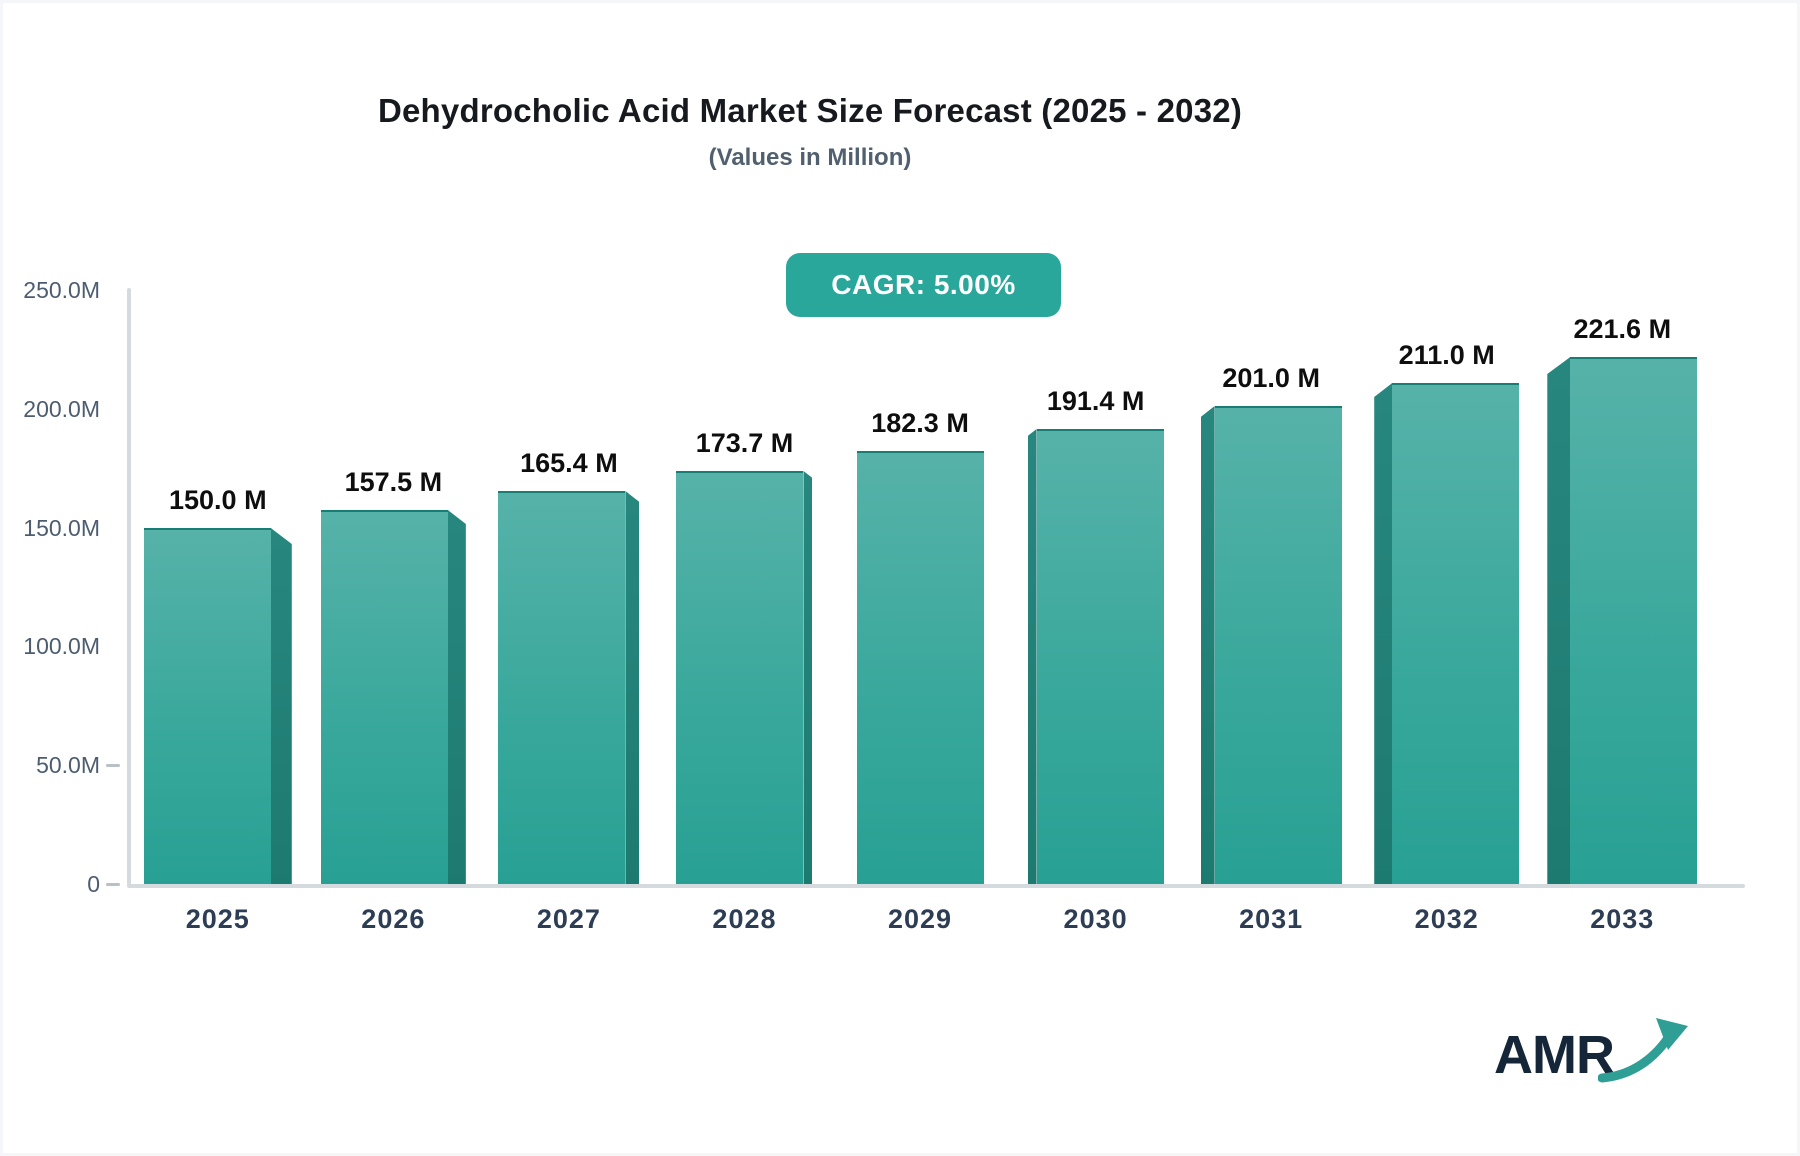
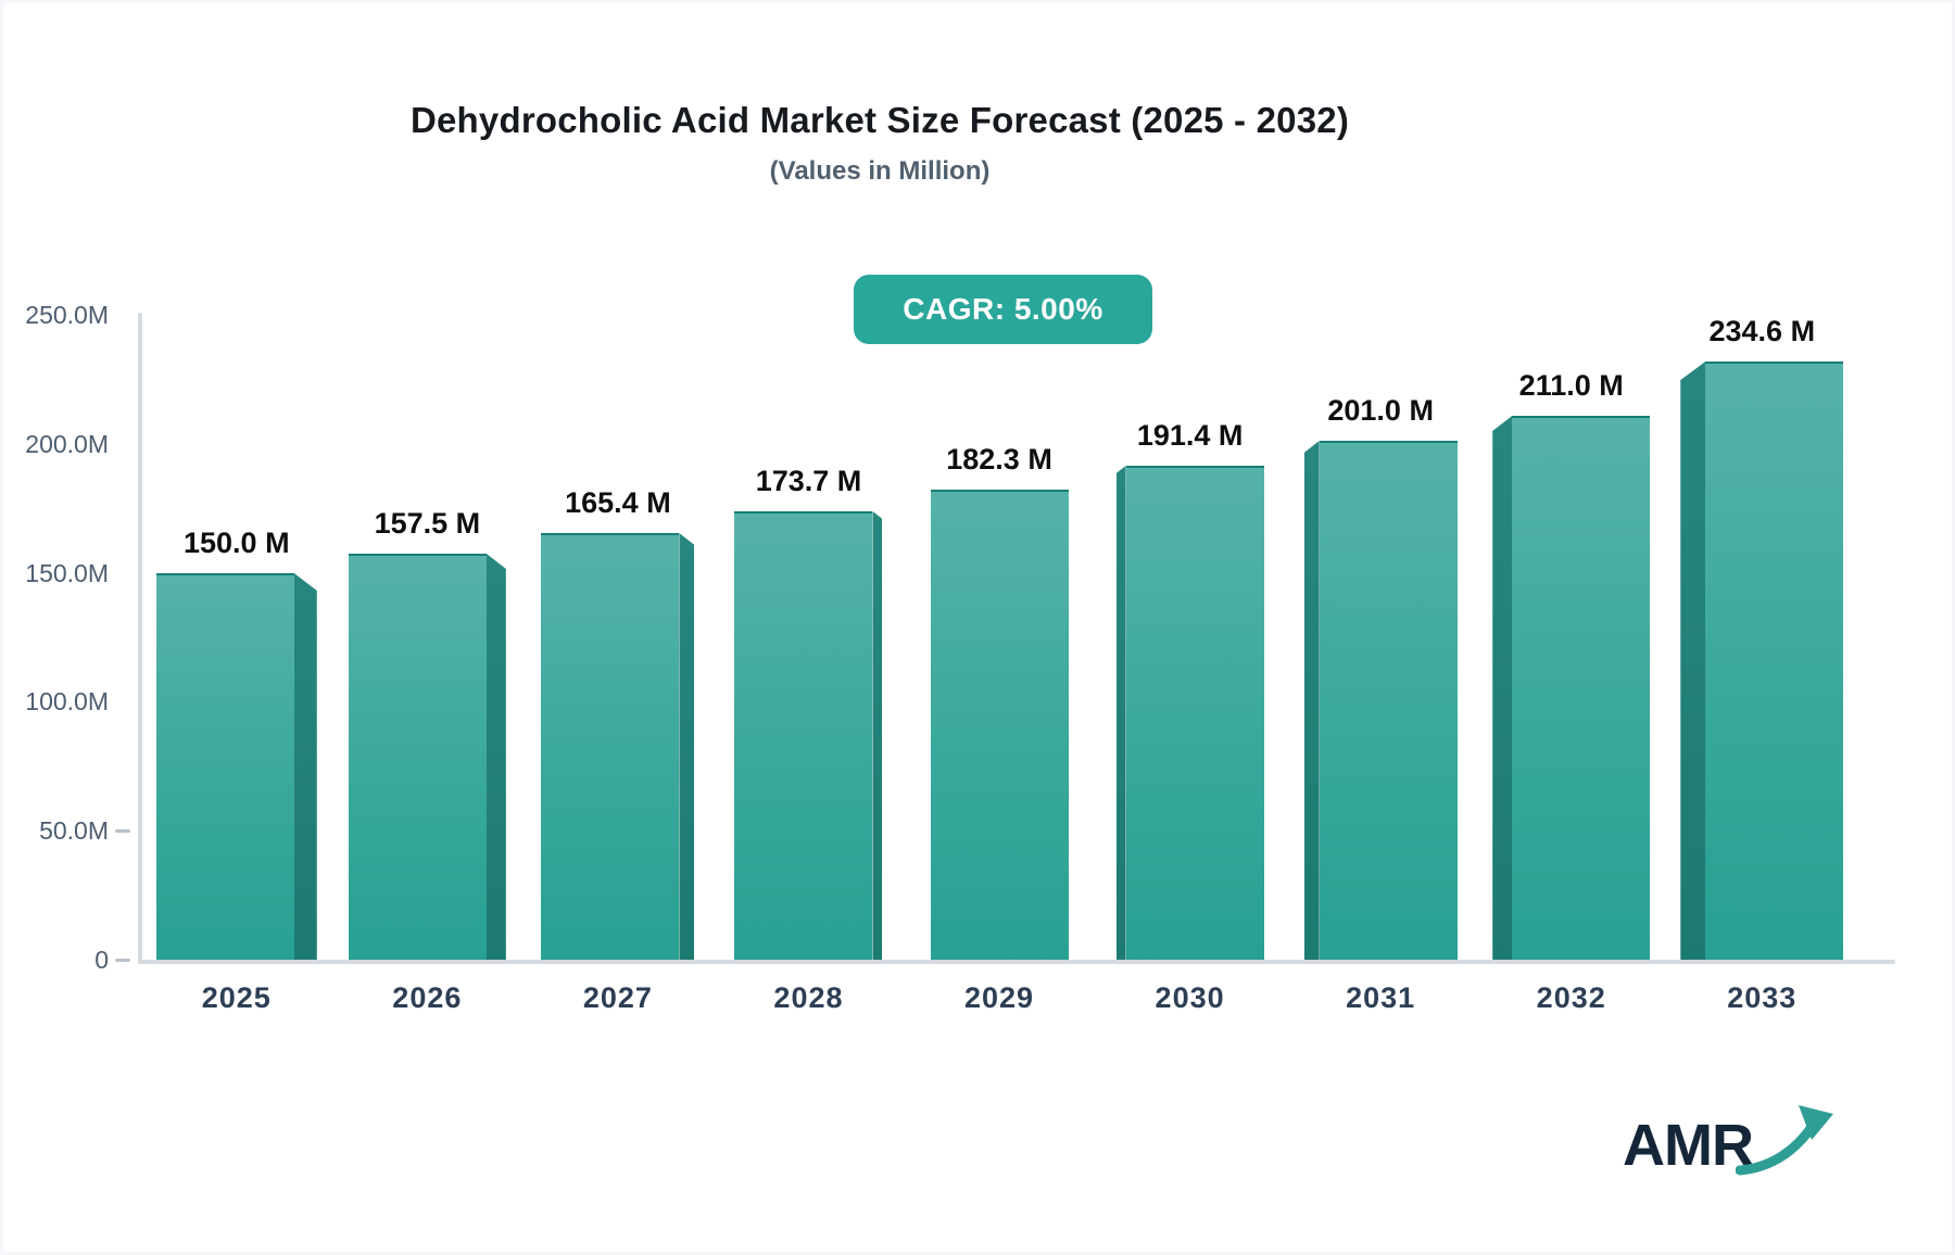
2033: 221.6 -> 234.6
